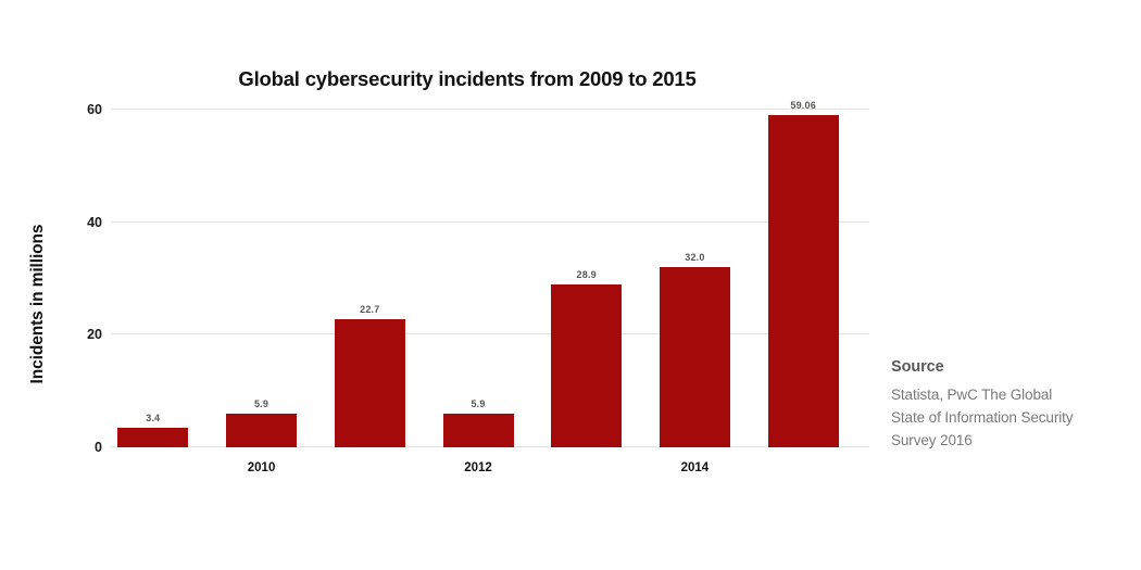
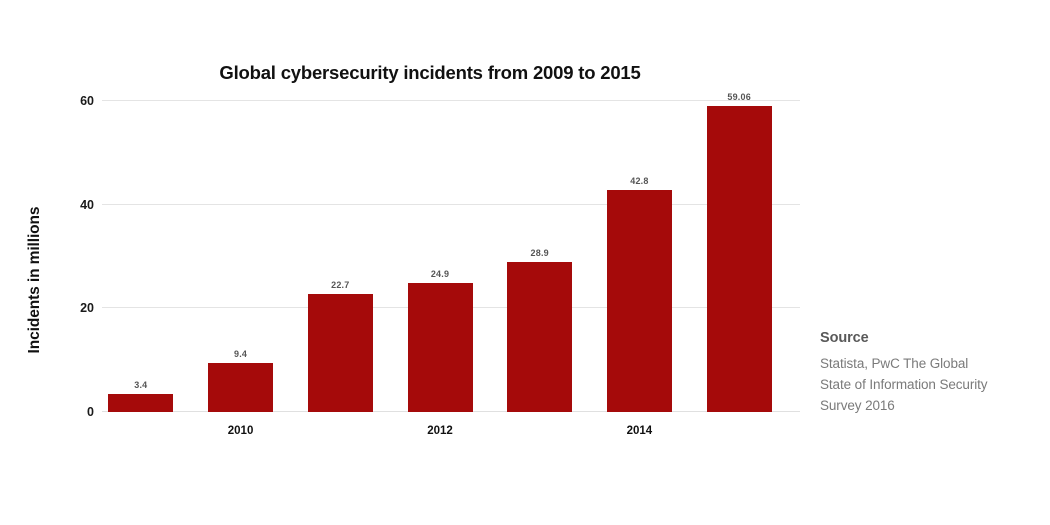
2010: 5.9 -> 9.4
2012: 5.9 -> 24.9
2014: 32.0 -> 42.8
